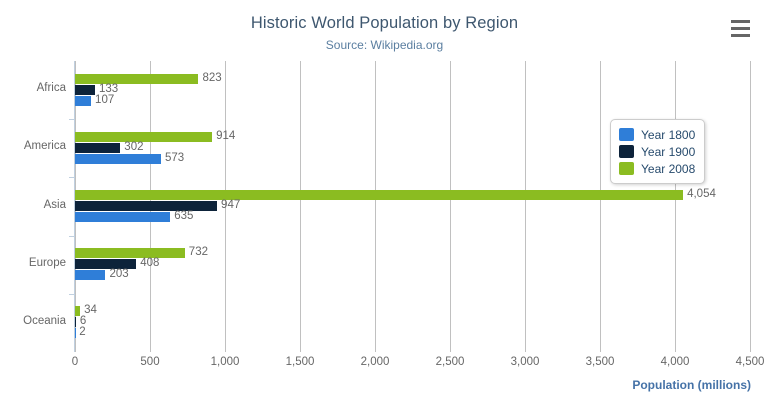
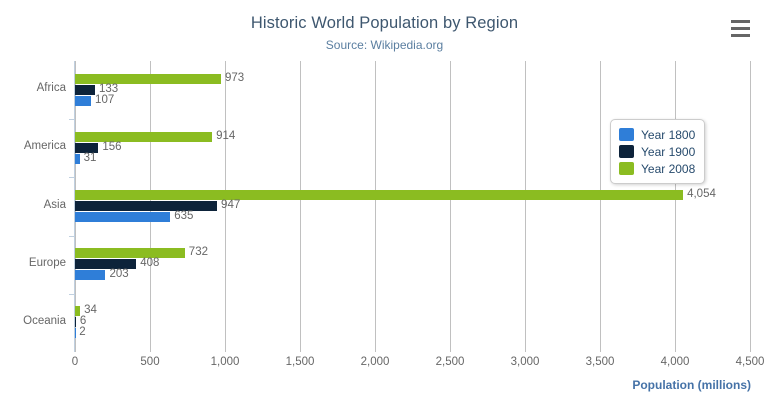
Year 2008/Africa: 823 -> 973
Year 1800/America: 573 -> 31
Year 1900/America: 302 -> 156
